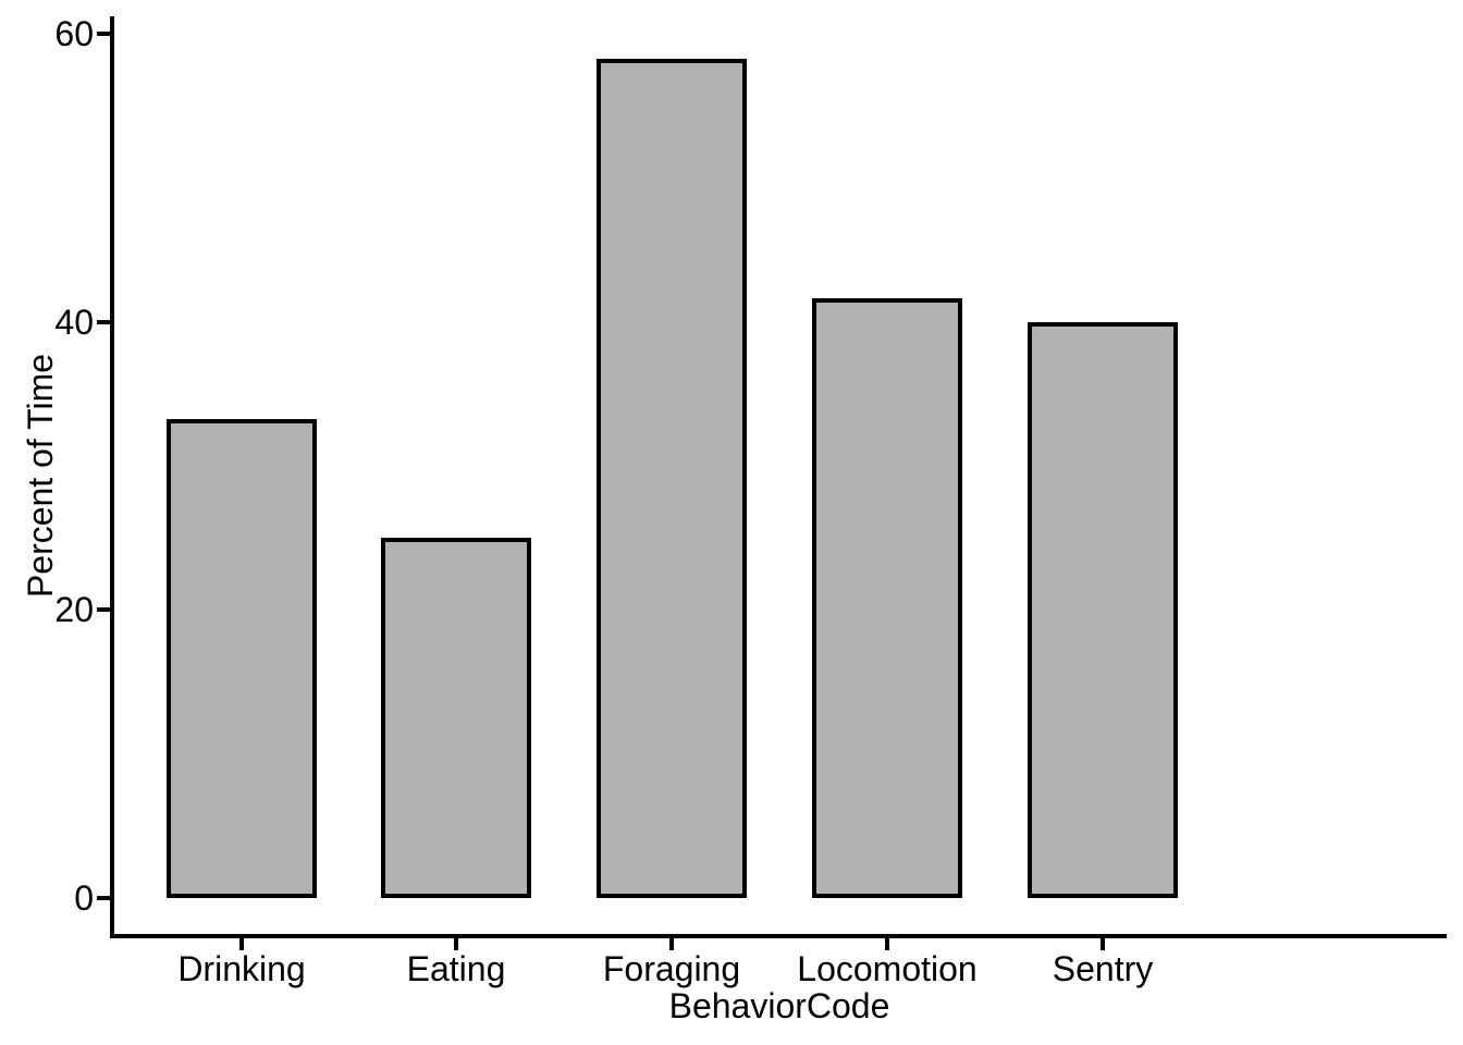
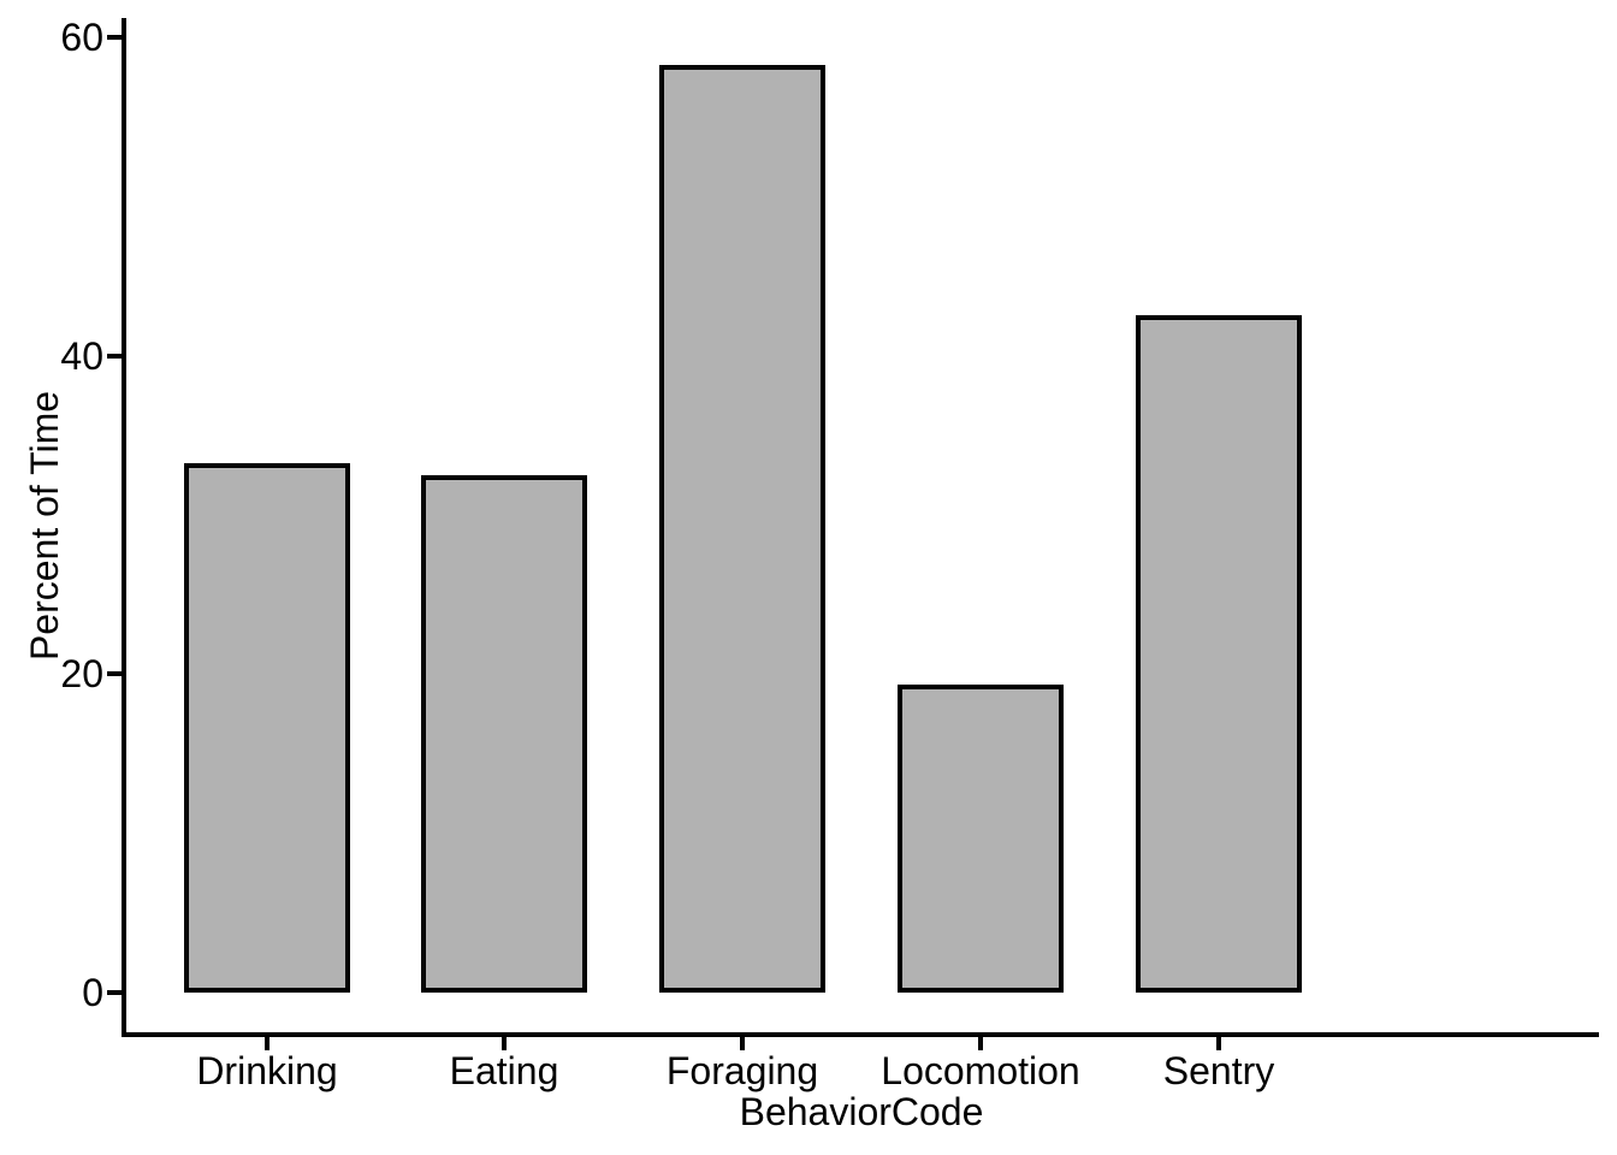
Eating: 25.0 -> 32.5
Locomotion: 41.7 -> 19.4
Sentry: 40.0 -> 42.6
